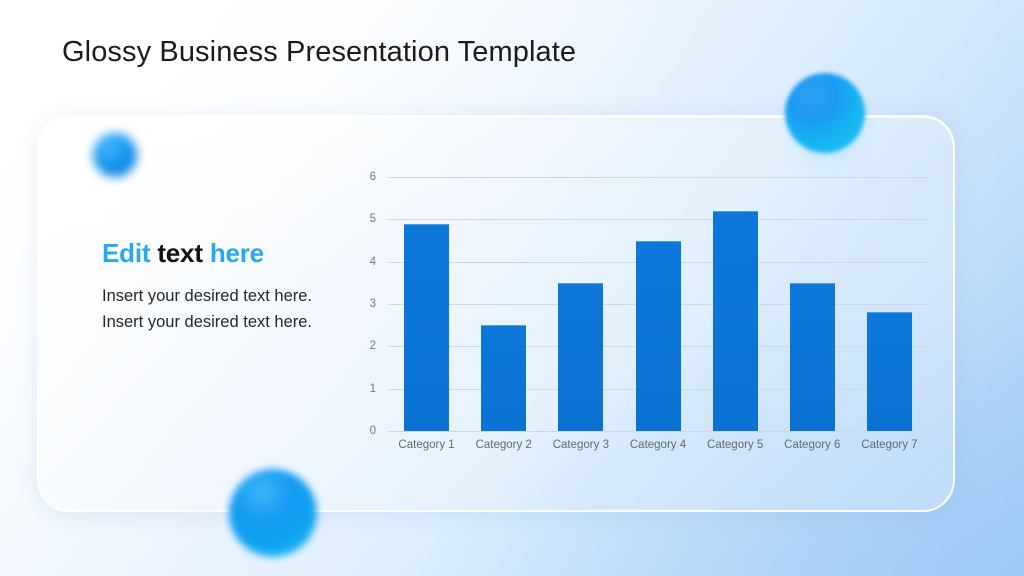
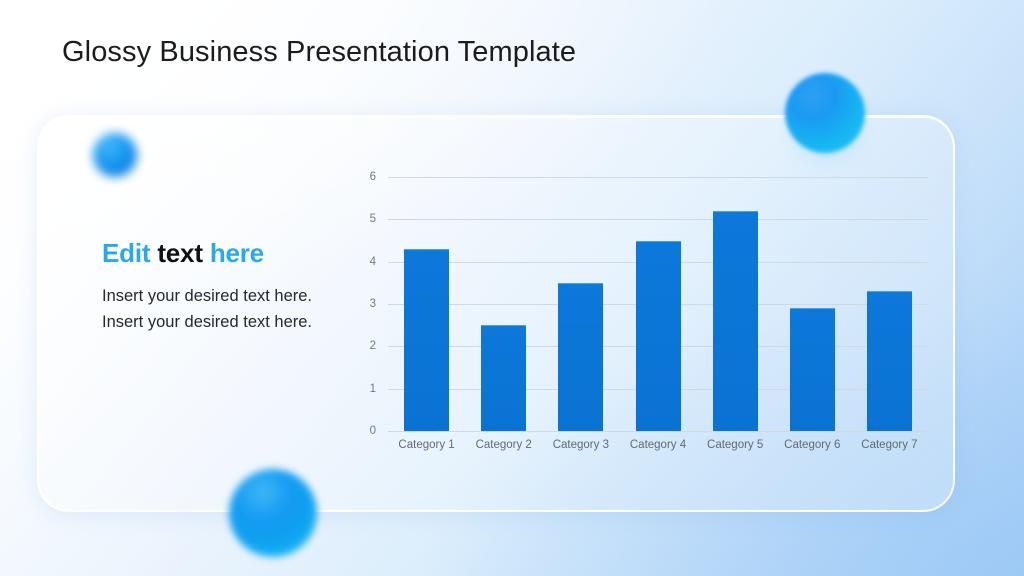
Category 1: 4.9 -> 4.3
Category 6: 3.5 -> 2.9
Category 7: 2.8 -> 3.3
